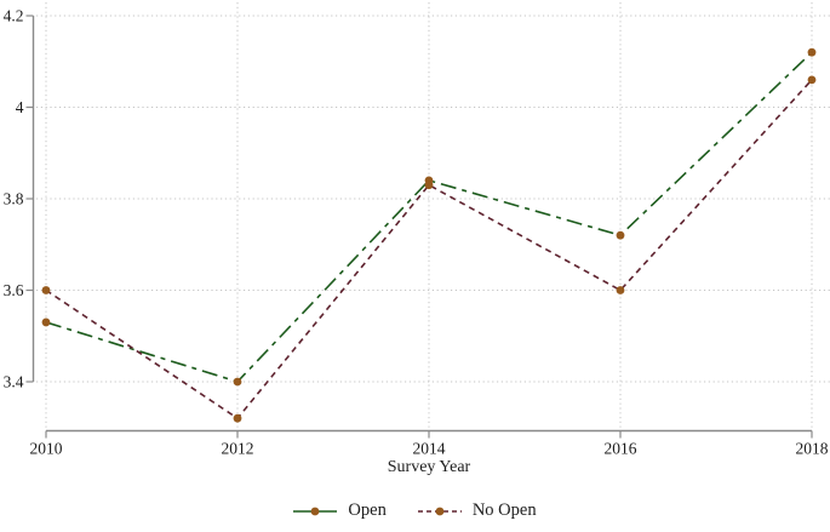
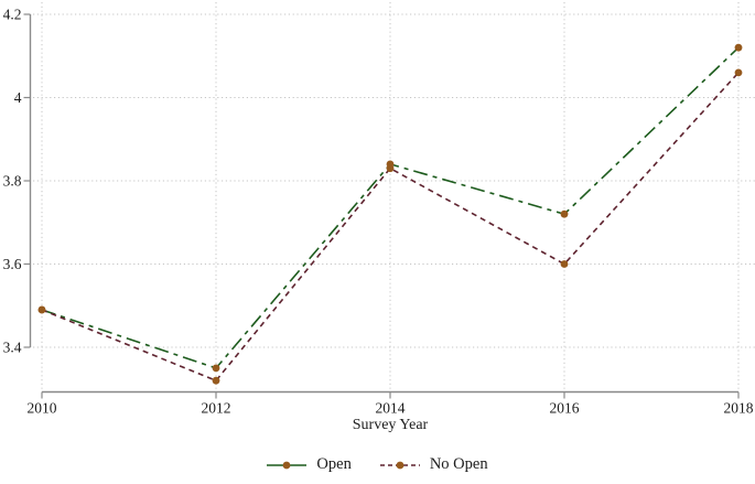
Open/2010: 3.53 -> 3.49
No Open/2010: 3.60 -> 3.49
Open/2012: 3.40 -> 3.35
